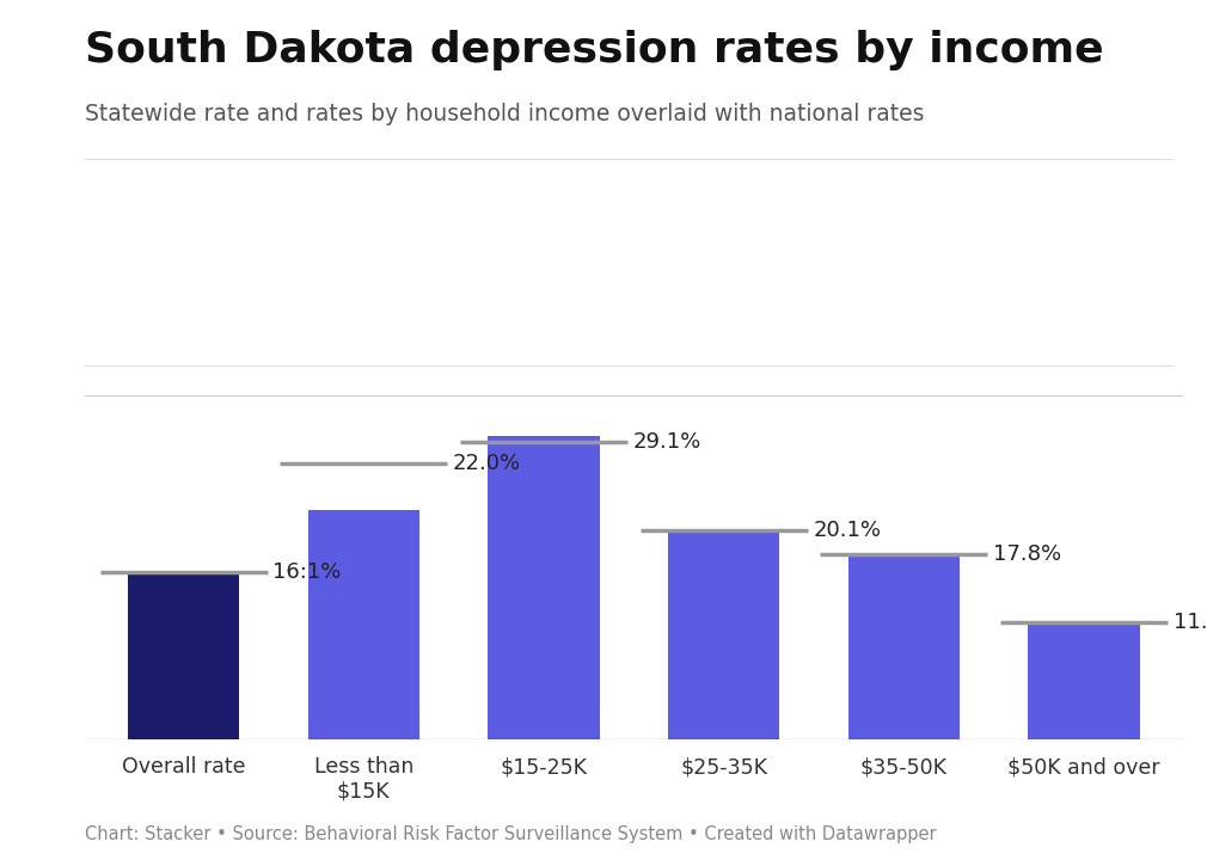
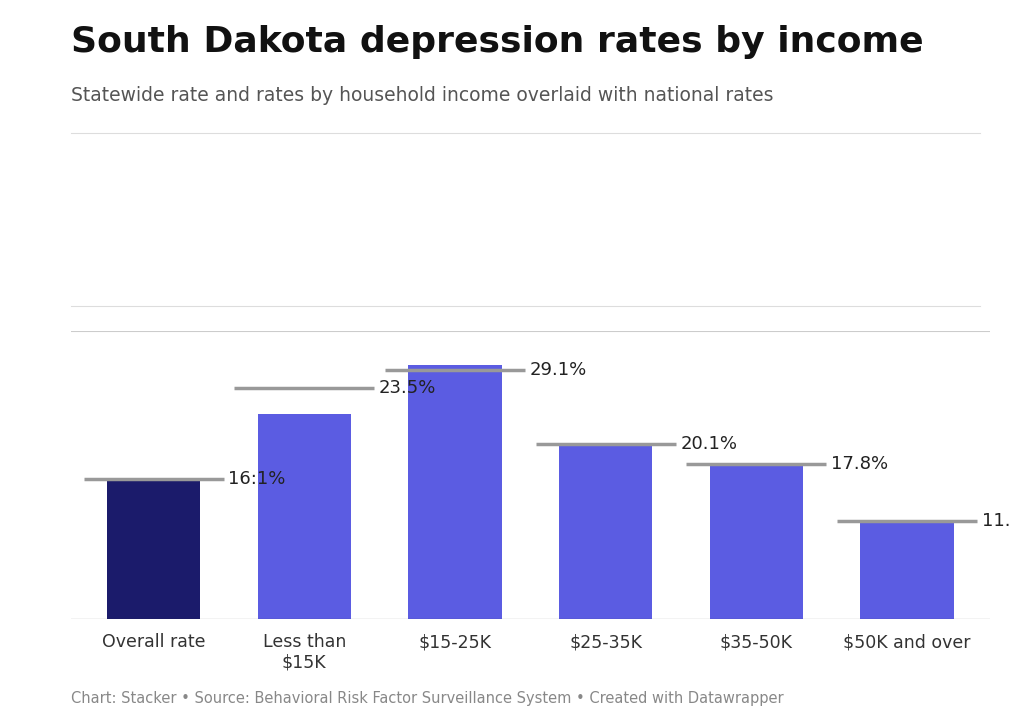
Less than $15K: 22.0% -> 23.5%
